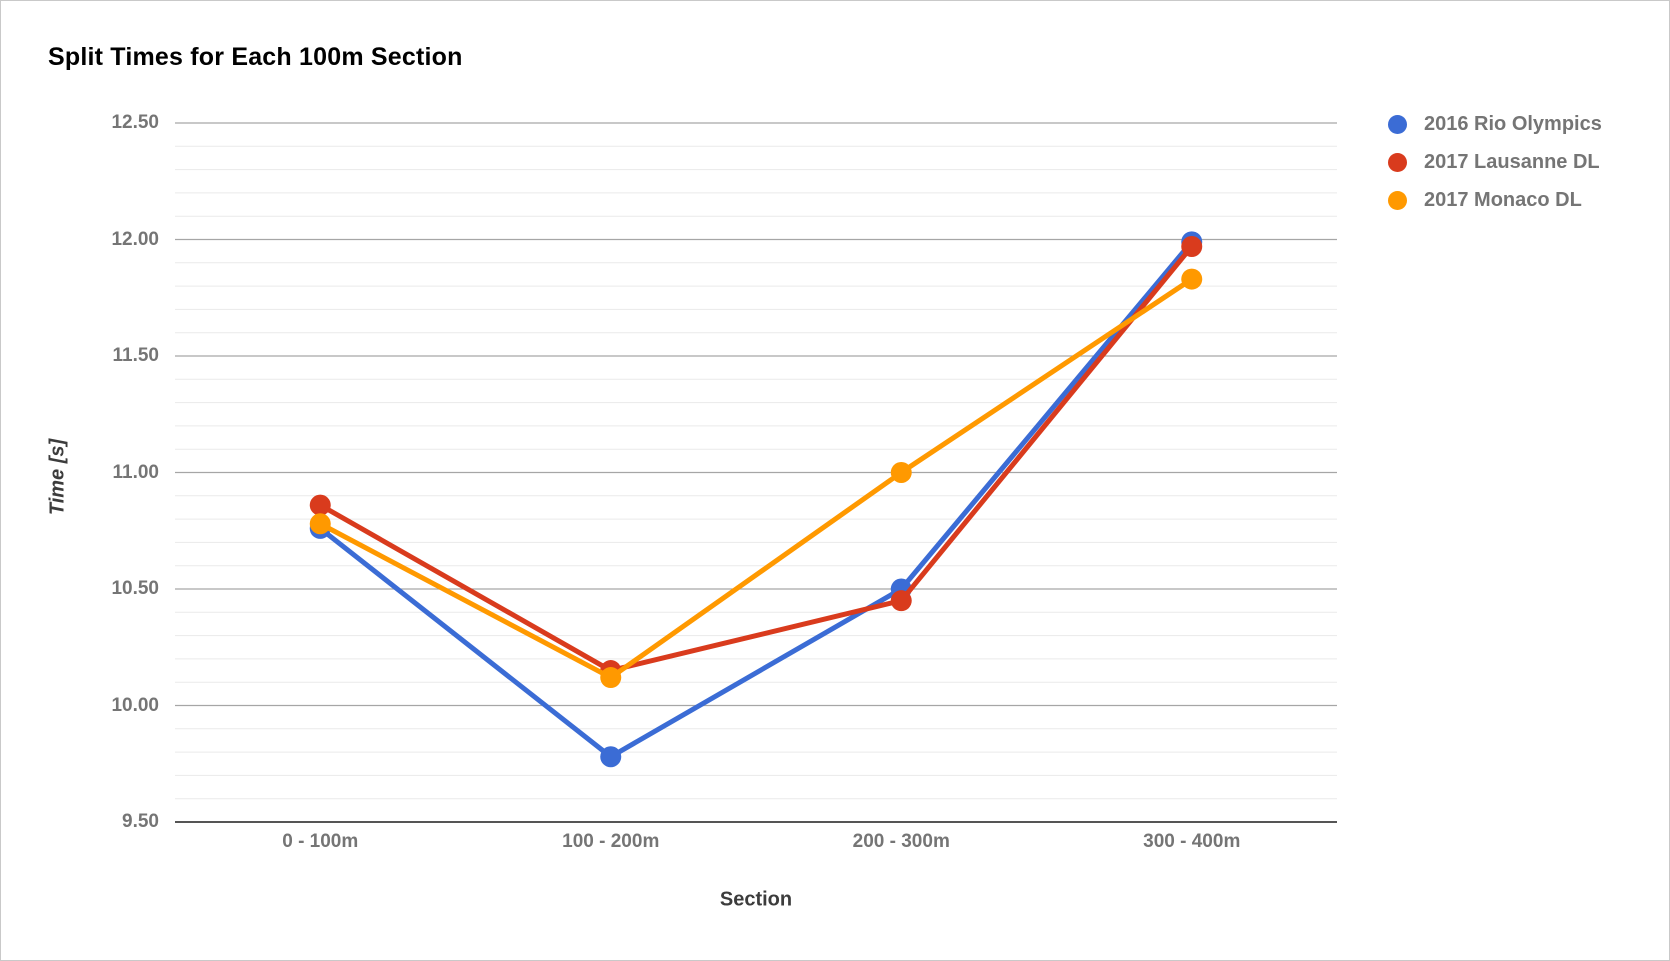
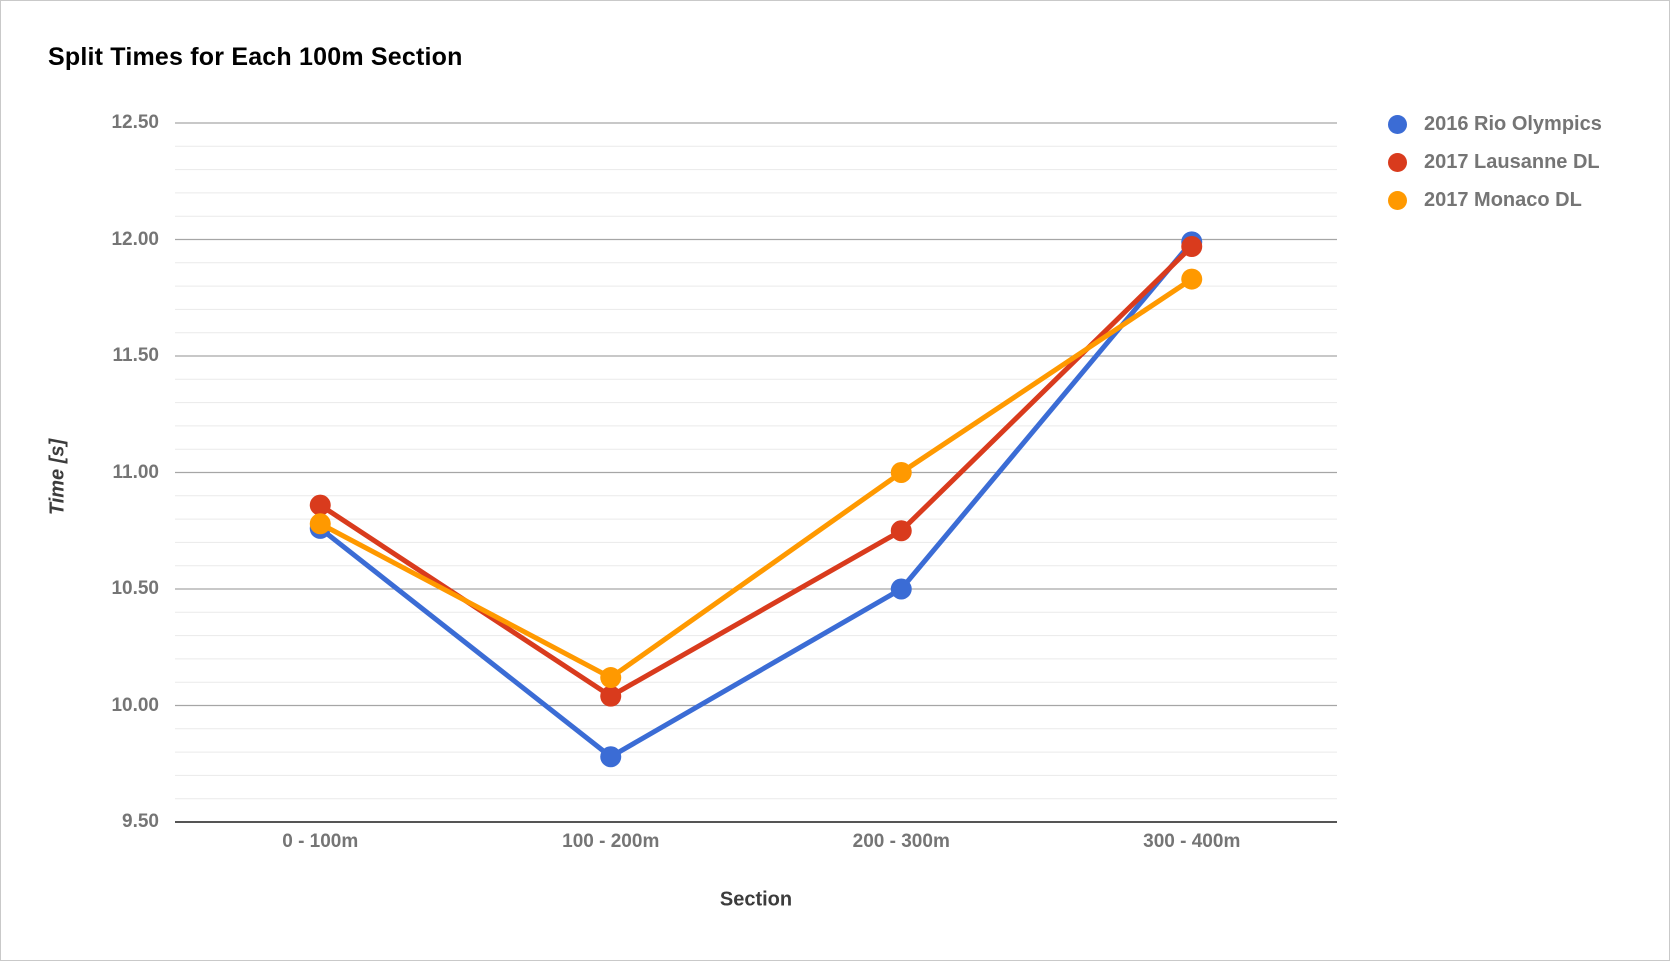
2017 Lausanne DL/100 - 200m: 10.15 -> 10.04
2017 Lausanne DL/200 - 300m: 10.45 -> 10.75
